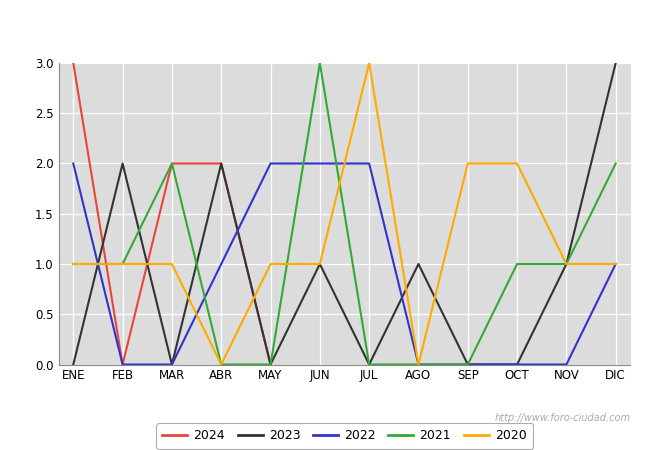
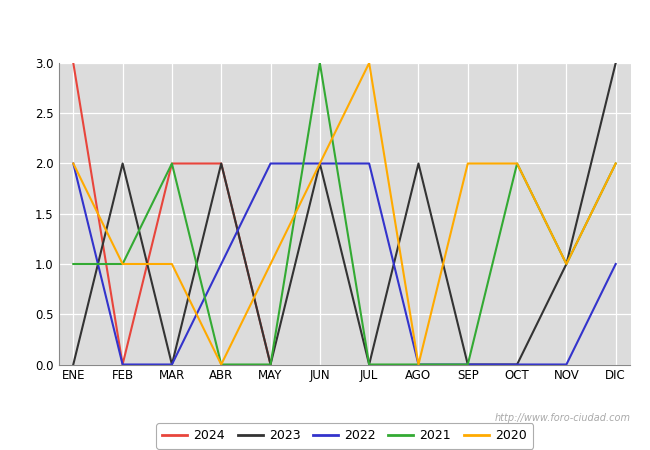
2020/ENE: 1 -> 2
2023/JUN: 1 -> 2
2020/JUN: 1 -> 2
2023/AGO: 1 -> 2
2021/OCT: 1 -> 2
2020/DIC: 1 -> 2
